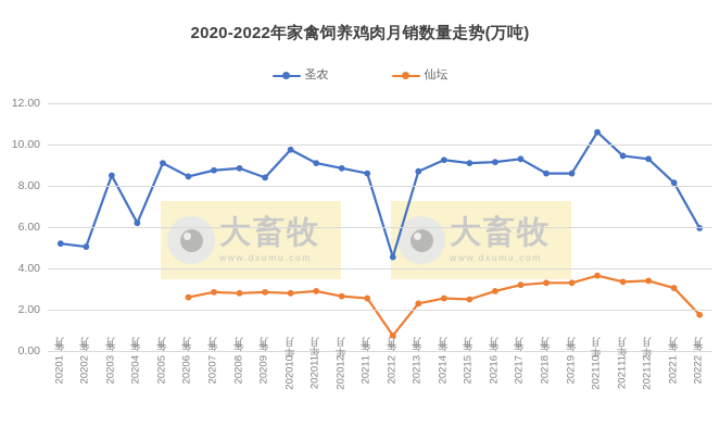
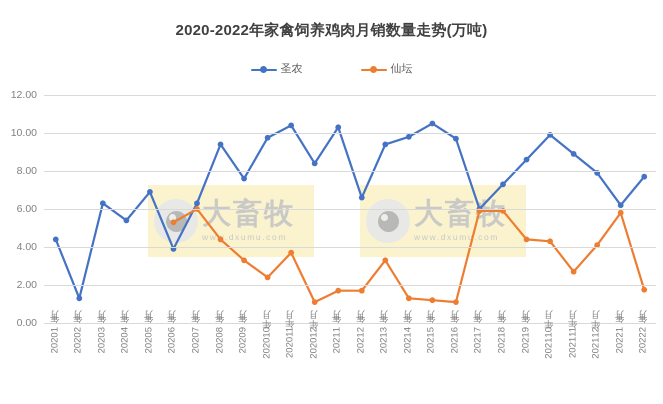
圣农/2020年1月: 5.2 -> 4.4
圣农/2020年2月: 5.0 -> 1.3
圣农/2020年3月: 8.5 -> 6.3
圣农/2020年4月: 6.2 -> 5.4
圣农/2020年5月: 9.1 -> 6.9
圣农/2020年6月: 8.4 -> 3.9
仙坛/2020年6月: 2.6 -> 5.3
圣农/2020年7月: 8.8 -> 6.3
仙坛/2020年7月: 2.9 -> 6.0
圣农/2020年8月: 8.8 -> 9.4
仙坛/2020年8月: 2.8 -> 4.4
圣农/2020年9月: 8.4 -> 7.6
仙坛/2020年9月: 2.9 -> 3.3
仙坛/2020年10月: 2.8 -> 2.4
圣农/2020年11月: 9.1 -> 10.4
仙坛/2020年11月: 2.9 -> 3.7
圣农/2020年12月: 8.8 -> 8.4
仙坛/2020年12月: 2.6 -> 1.1
圣农/2021年1月: 8.6 -> 10.3
仙坛/2021年1月: 2.5 -> 1.7
圣农/2021年2月: 4.5 -> 6.6
仙坛/2021年2月: 0.8 -> 1.7
圣农/2021年3月: 8.7 -> 9.4
仙坛/2021年3月: 2.3 -> 3.3
圣农/2021年4月: 9.2 -> 9.8
仙坛/2021年4月: 2.5 -> 1.3
圣农/2021年5月: 9.1 -> 10.5
仙坛/2021年5月: 2.5 -> 1.2
圣农/2021年6月: 9.2 -> 9.7
仙坛/2021年6月: 2.9 -> 1.1
圣农/2021年7月: 9.3 -> 6.0
仙坛/2021年7月: 3.2 -> 5.9
圣农/2021年8月: 8.6 -> 7.3
仙坛/2021年8月: 3.3 -> 5.9
仙坛/2021年9月: 3.3 -> 4.4
圣农/2021年10月: 10.6 -> 9.9
仙坛/2021年10月: 3.6 -> 4.3
圣农/2021年11月: 9.4 -> 8.9
仙坛/2021年11月: 3.4 -> 2.7
圣农/2021年12月: 9.3 -> 7.9
仙坛/2021年12月: 3.4 -> 4.1
圣农/2022年1月: 8.2 -> 6.2
仙坛/2022年1月: 3.0 -> 5.8
圣农/2022年2月: 6.0 -> 7.7
